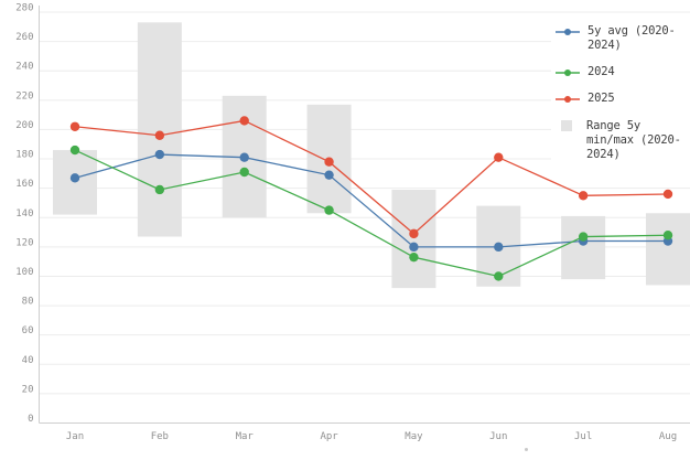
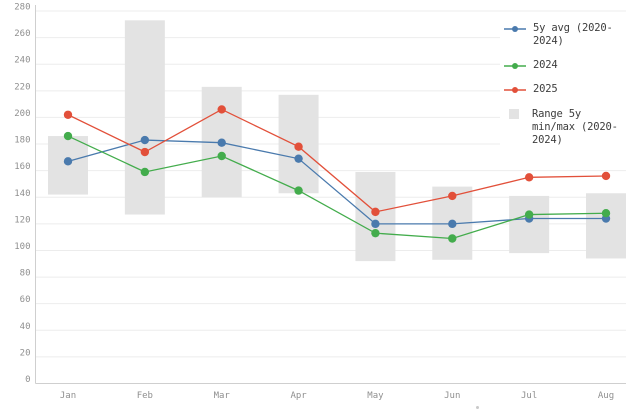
2025/Feb: 196 -> 174
2024/Jun: 100 -> 109
2025/Jun: 181 -> 141
